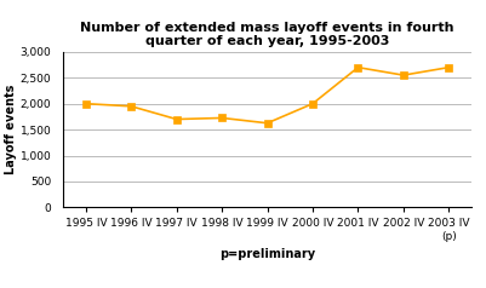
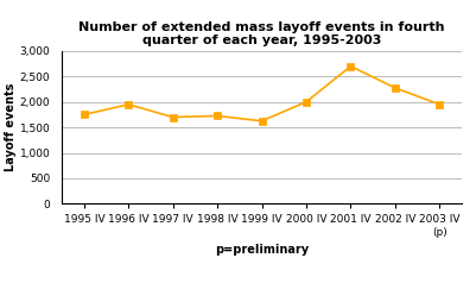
1995 IV: 2,000 -> 1,750
2002 IV: 2,550 -> 2,280
2003 IV (p): 2,700 -> 1,950
